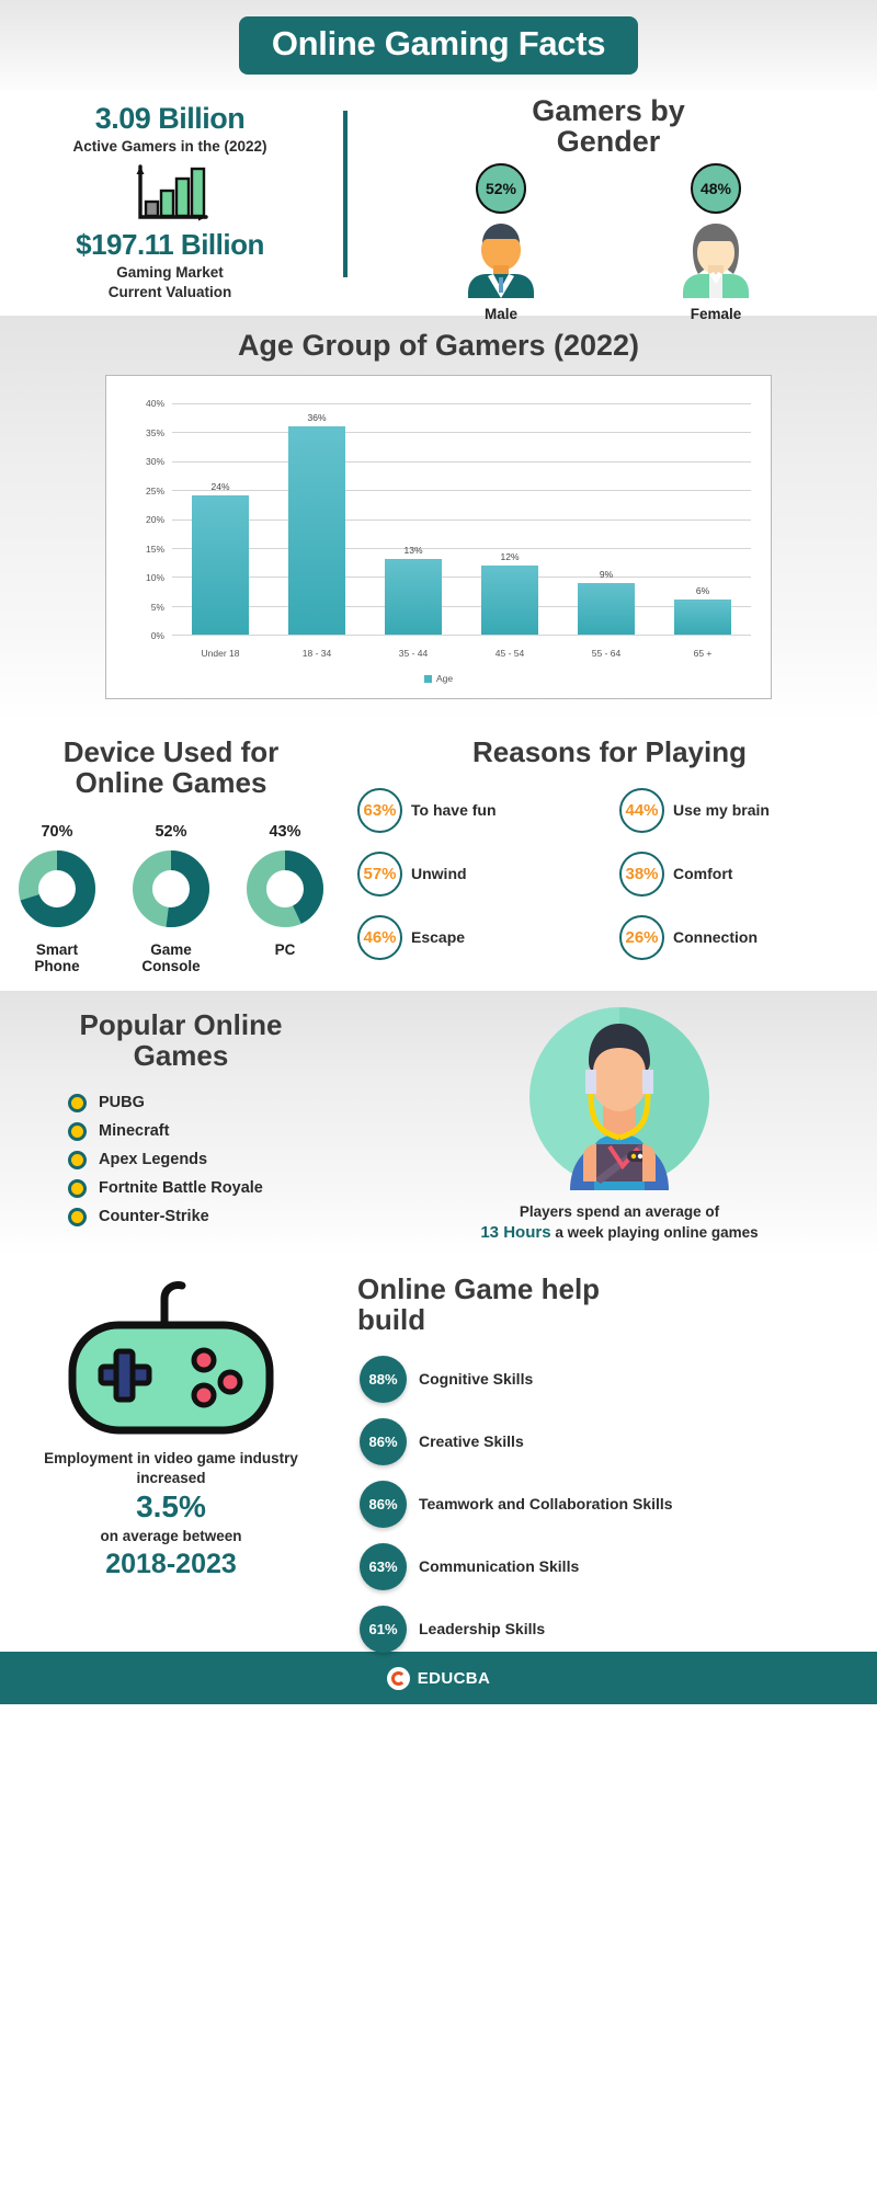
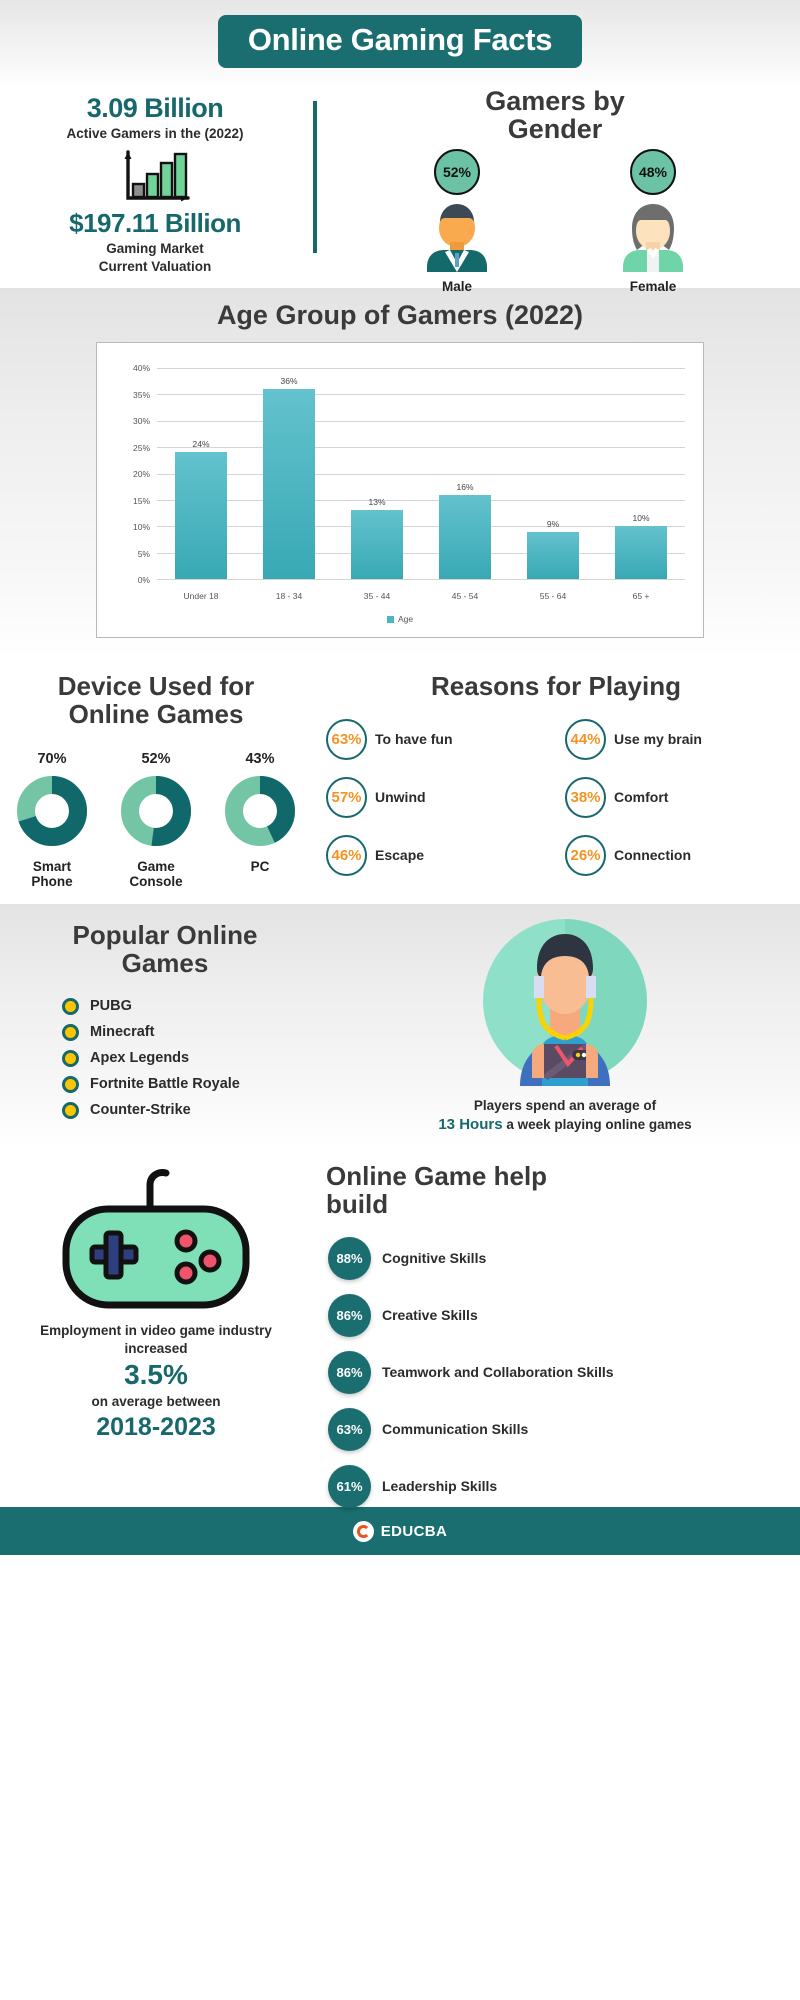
45 - 54: 12% -> 16%
65 +: 6% -> 10%
